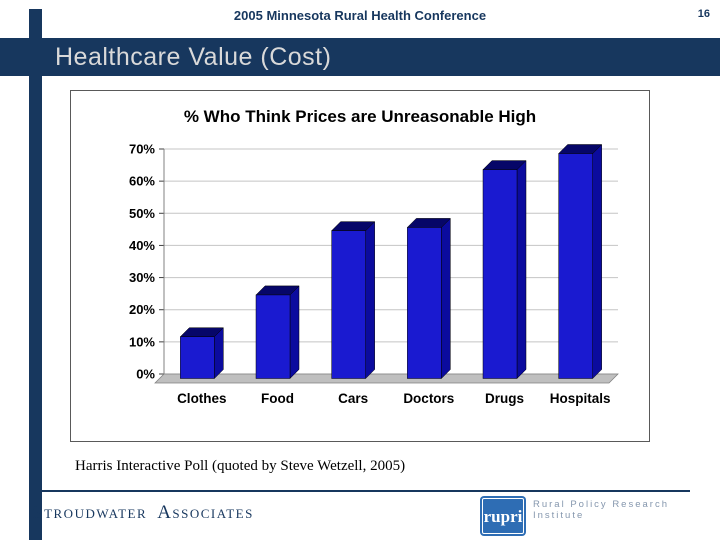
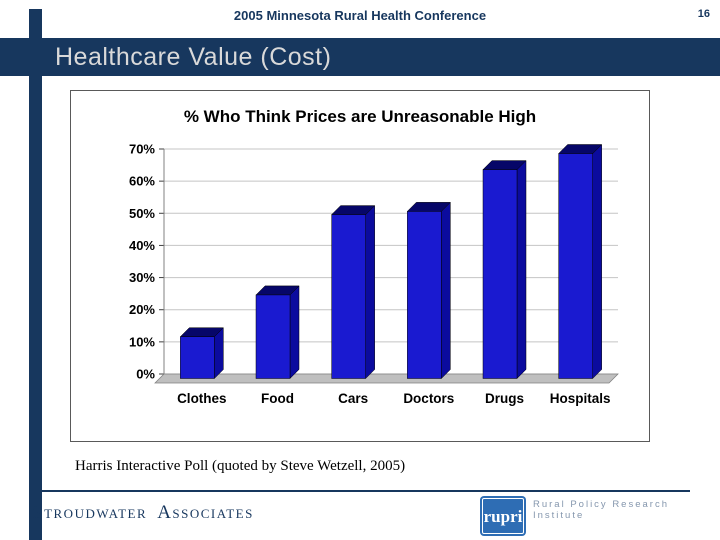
Cars: 46% -> 51%
Doctors: 47% -> 52%
